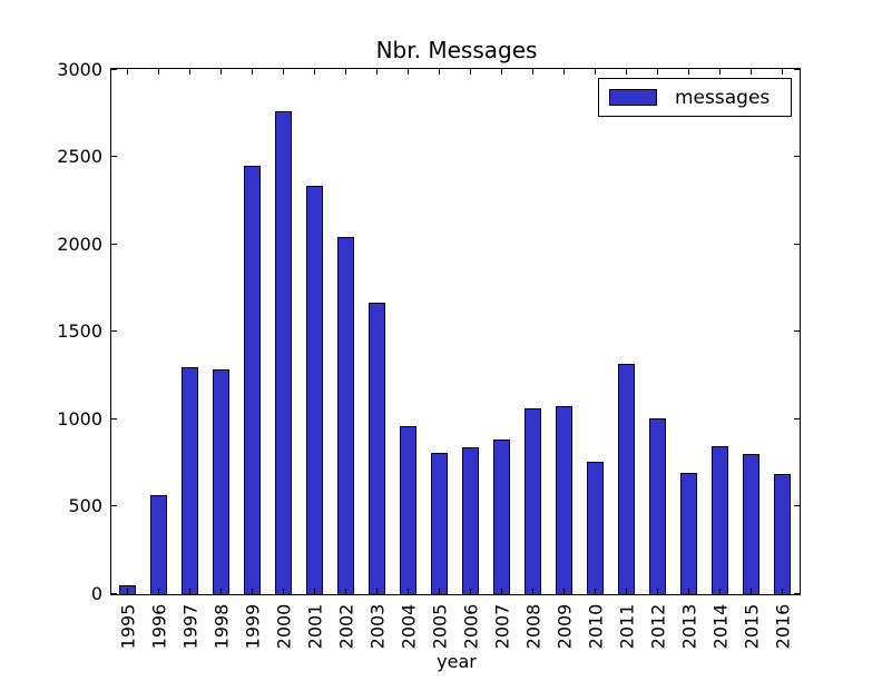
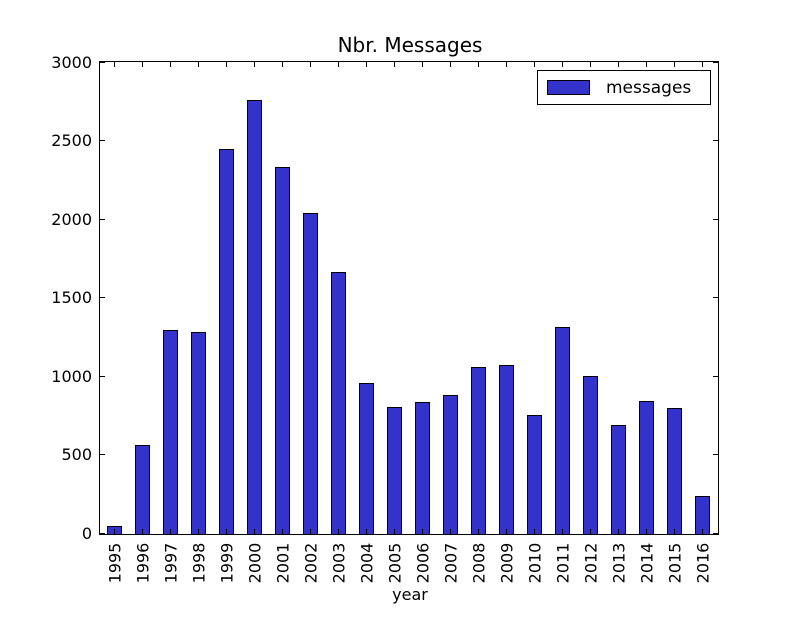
2016: 690 -> 240
